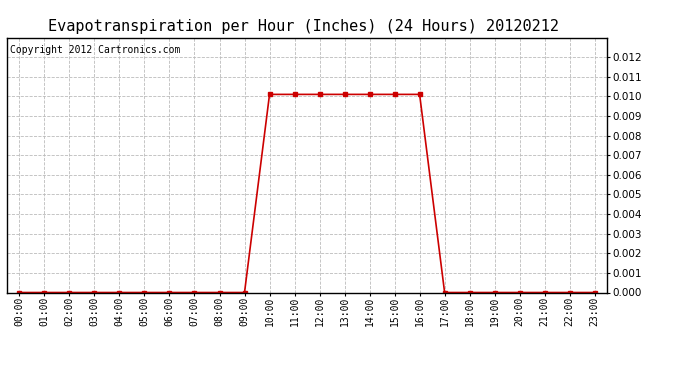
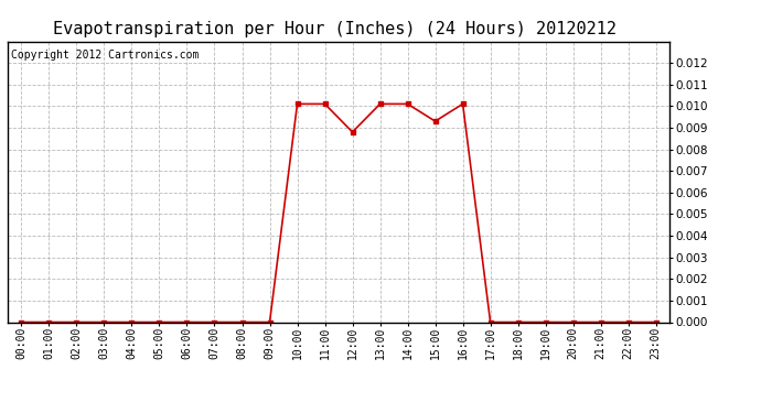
12:00: 0.0101 -> 0.0088
15:00: 0.0101 -> 0.0093
